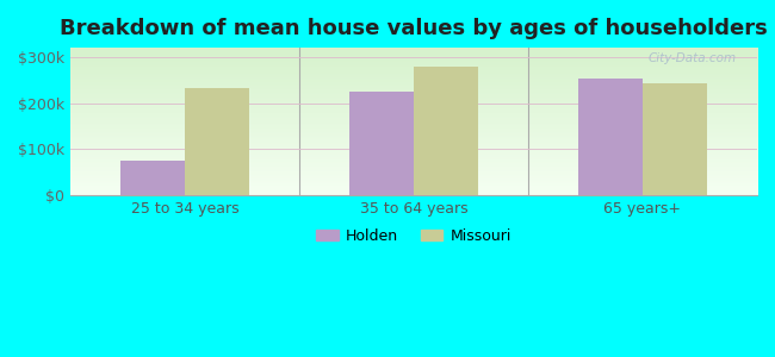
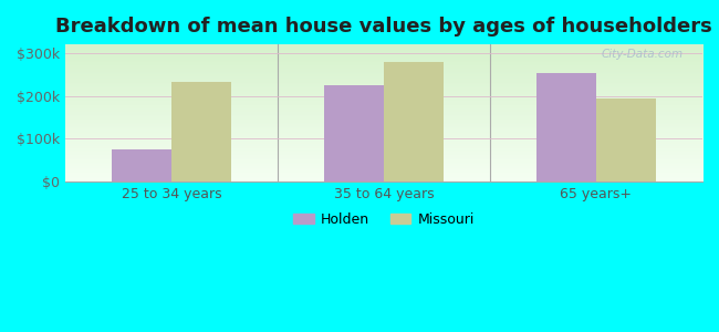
Missouri/65 years+: $243k -> $195k
